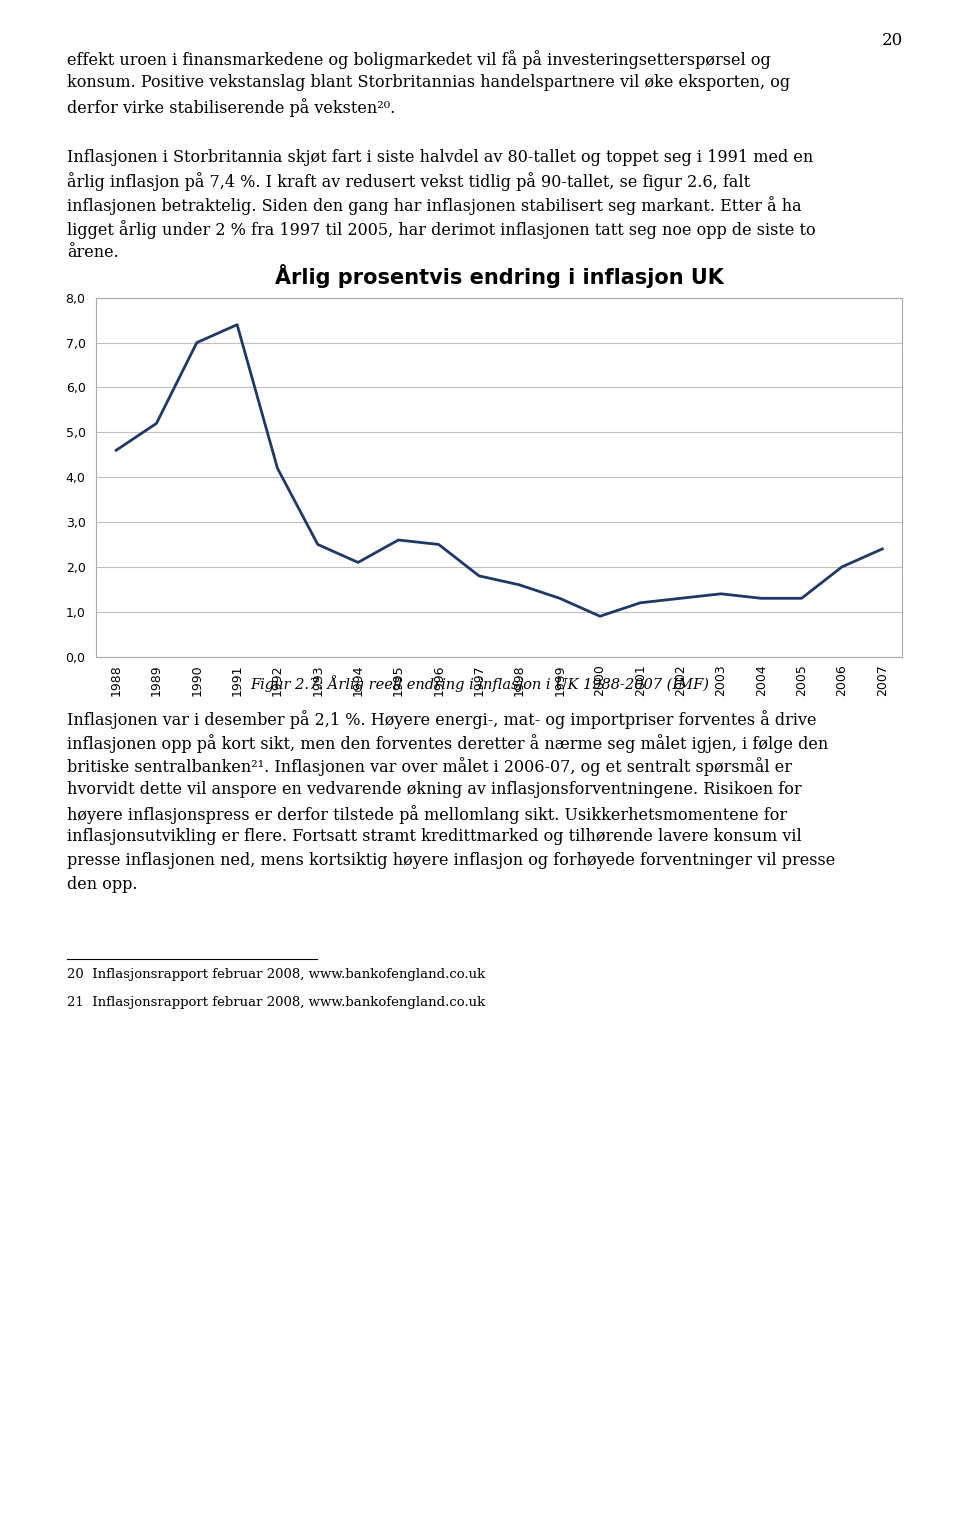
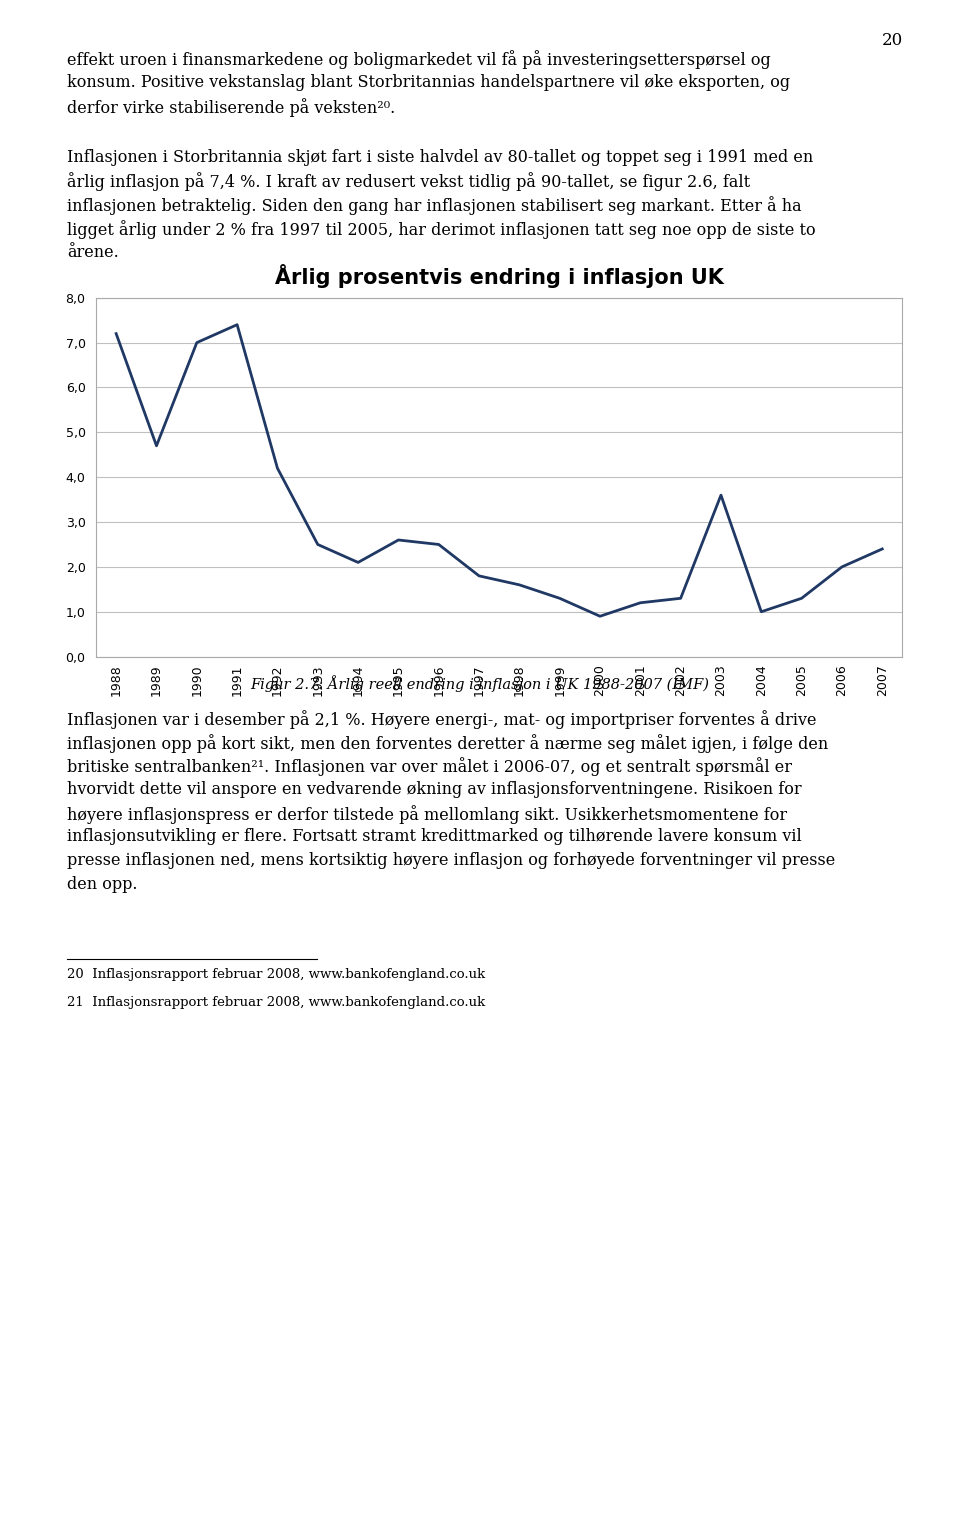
1988: 4,6 -> 7,2
1989: 5,2 -> 4,7
2003: 1,4 -> 3,6
2004: 1,3 -> 1,0
